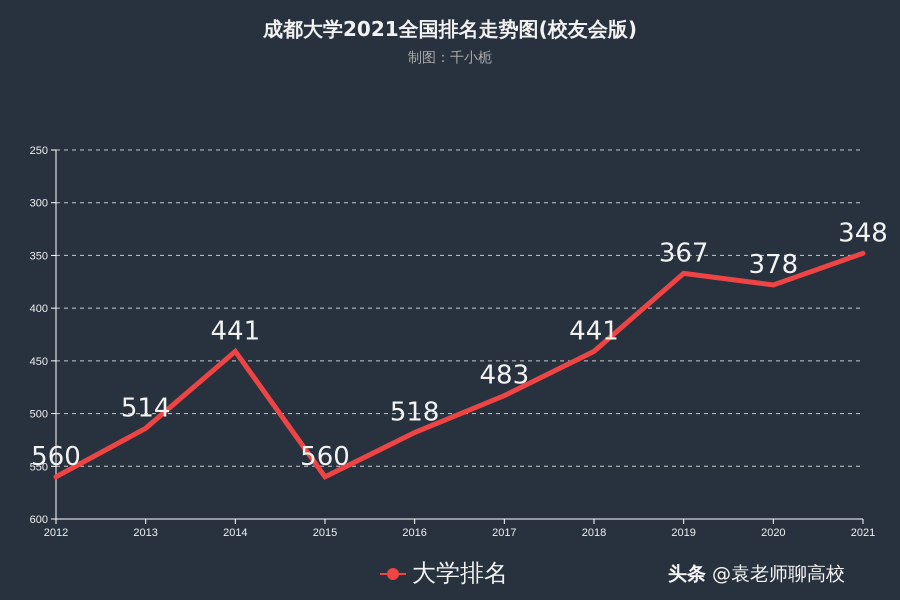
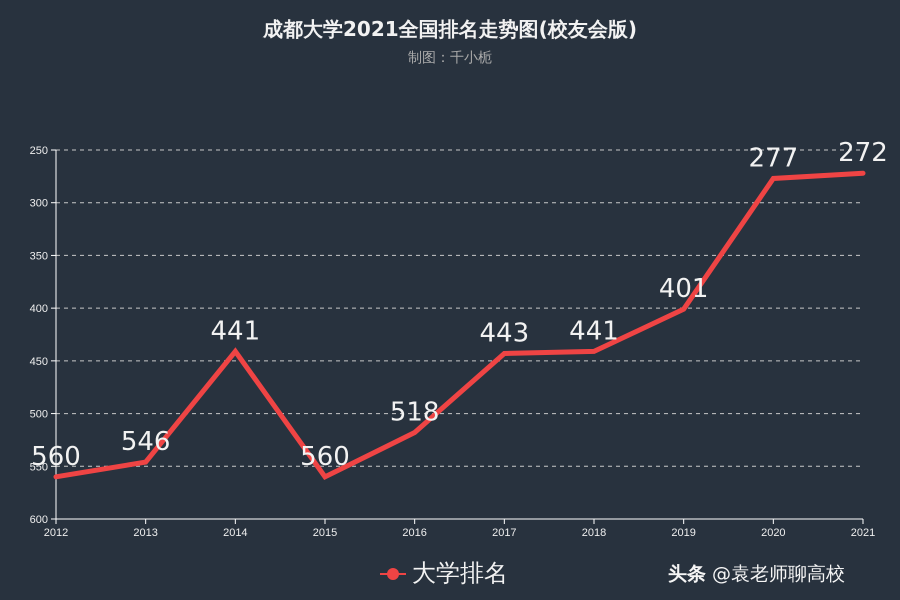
2013: 514 -> 546
2017: 483 -> 443
2019: 367 -> 401
2020: 378 -> 277
2021: 348 -> 272
